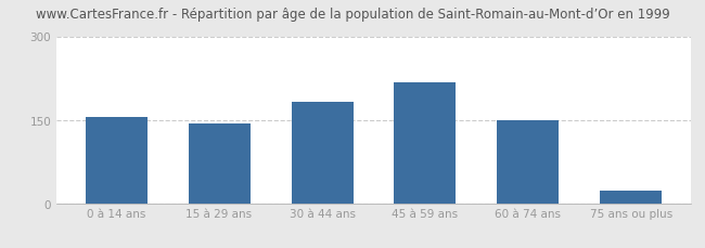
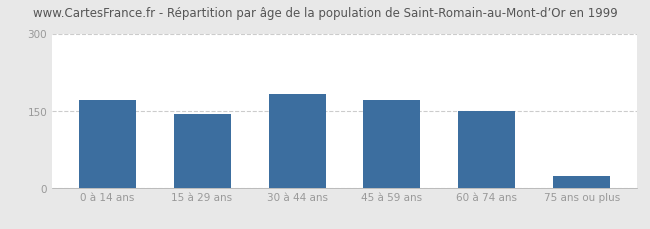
0 à 14 ans: 154 -> 170
45 à 59 ans: 218 -> 170
